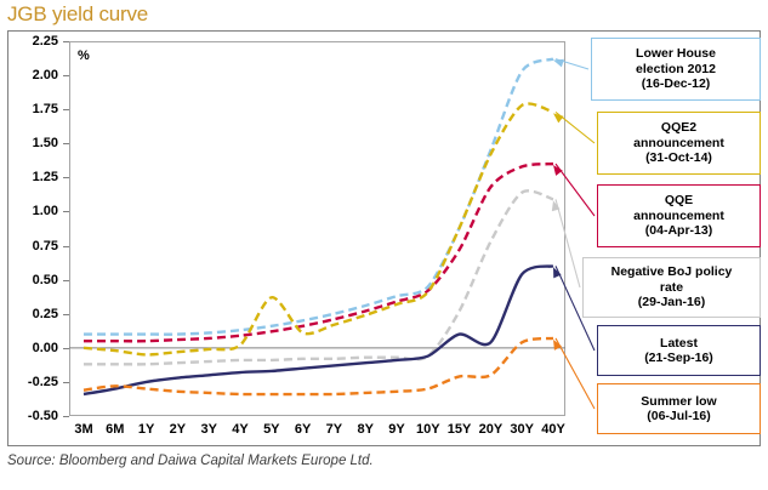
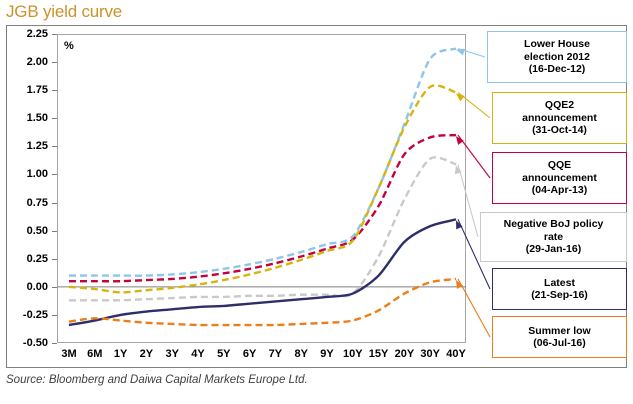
QQE2 announcement (31-Oct-14)/5Y: 0.37 -> 0.06
Latest (21-Sep-16)/20Y: 0.04 -> 0.40
Summer low (06-Jul-16)/20Y: -0.20 -> -0.06
